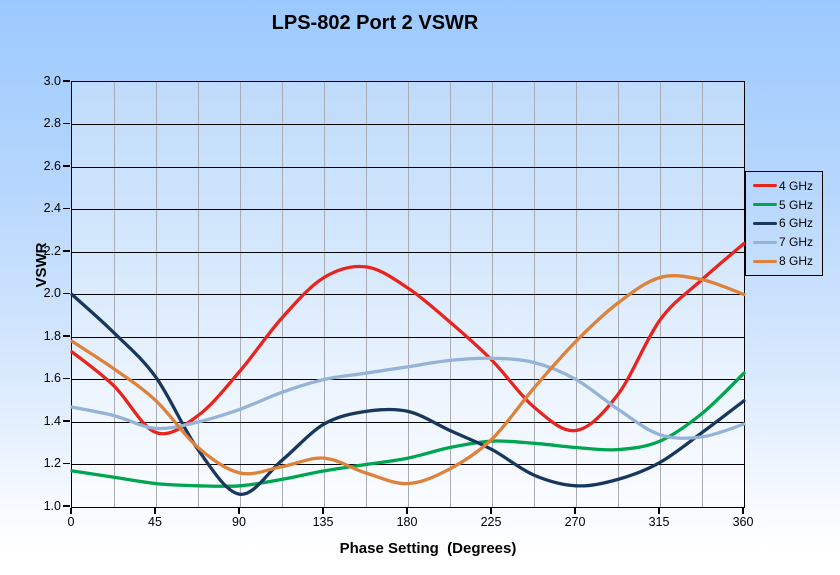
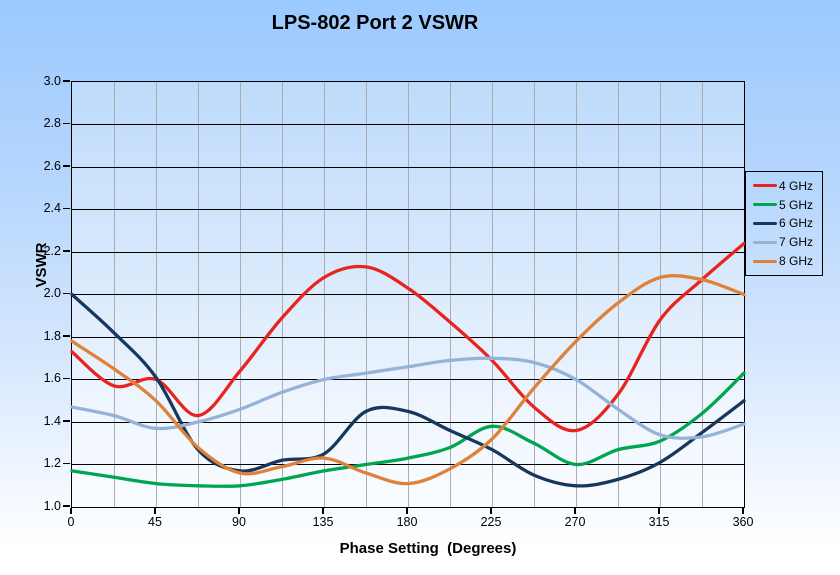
4 GHz/45: 1.35 -> 1.60
6 GHz/90: 1.06 -> 1.17
6 GHz/135: 1.39 -> 1.25
5 GHz/225: 1.31 -> 1.38
5 GHz/270: 1.28 -> 1.20
